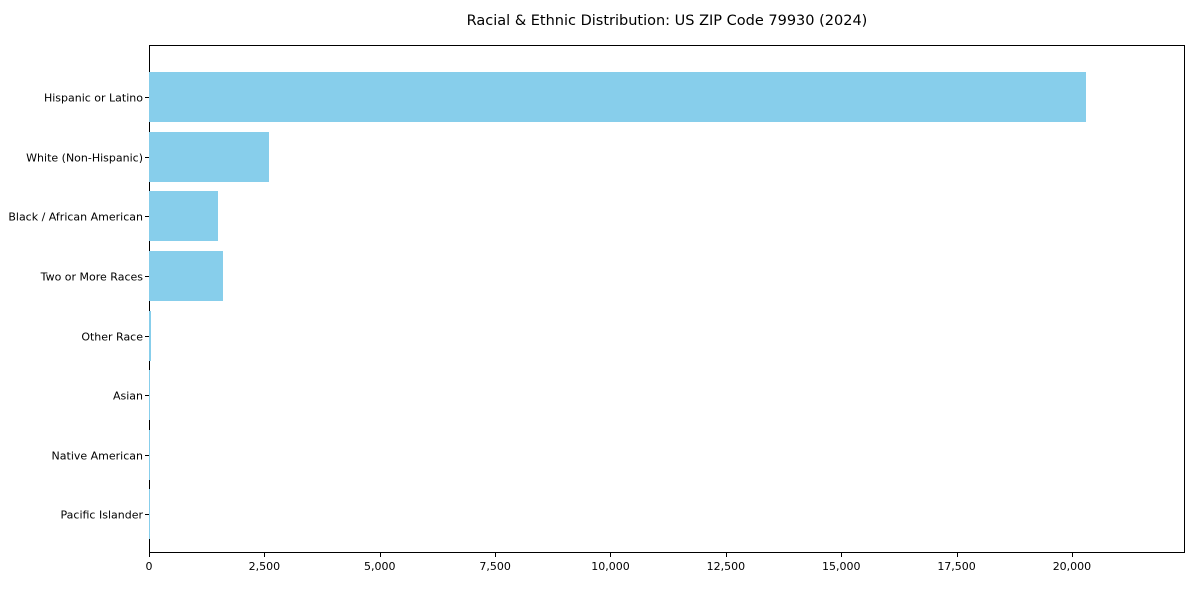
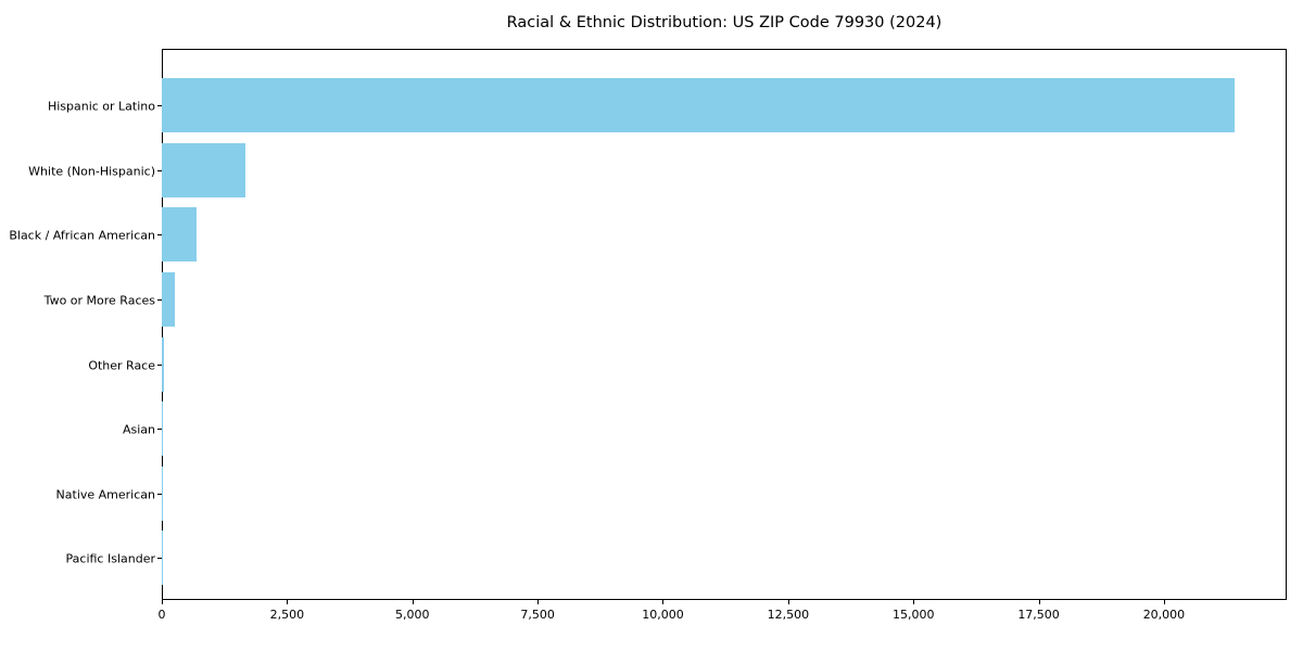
Hispanic or Latino: 20300 -> 21400
White (Non-Hispanic): 2600 -> 1700
Black / African American: 1500 -> 700
Two or More Races: 1600 -> 200
